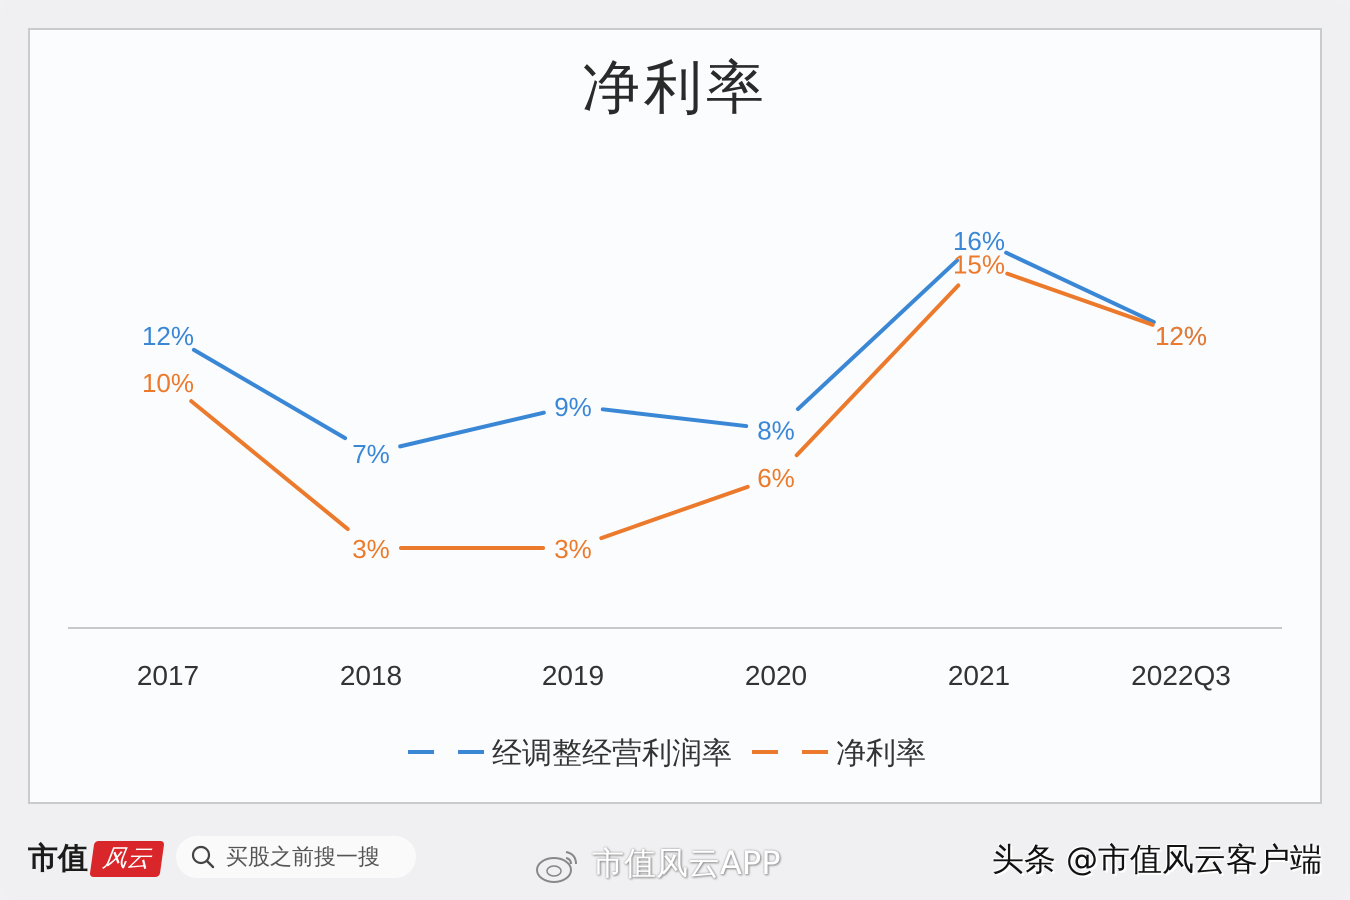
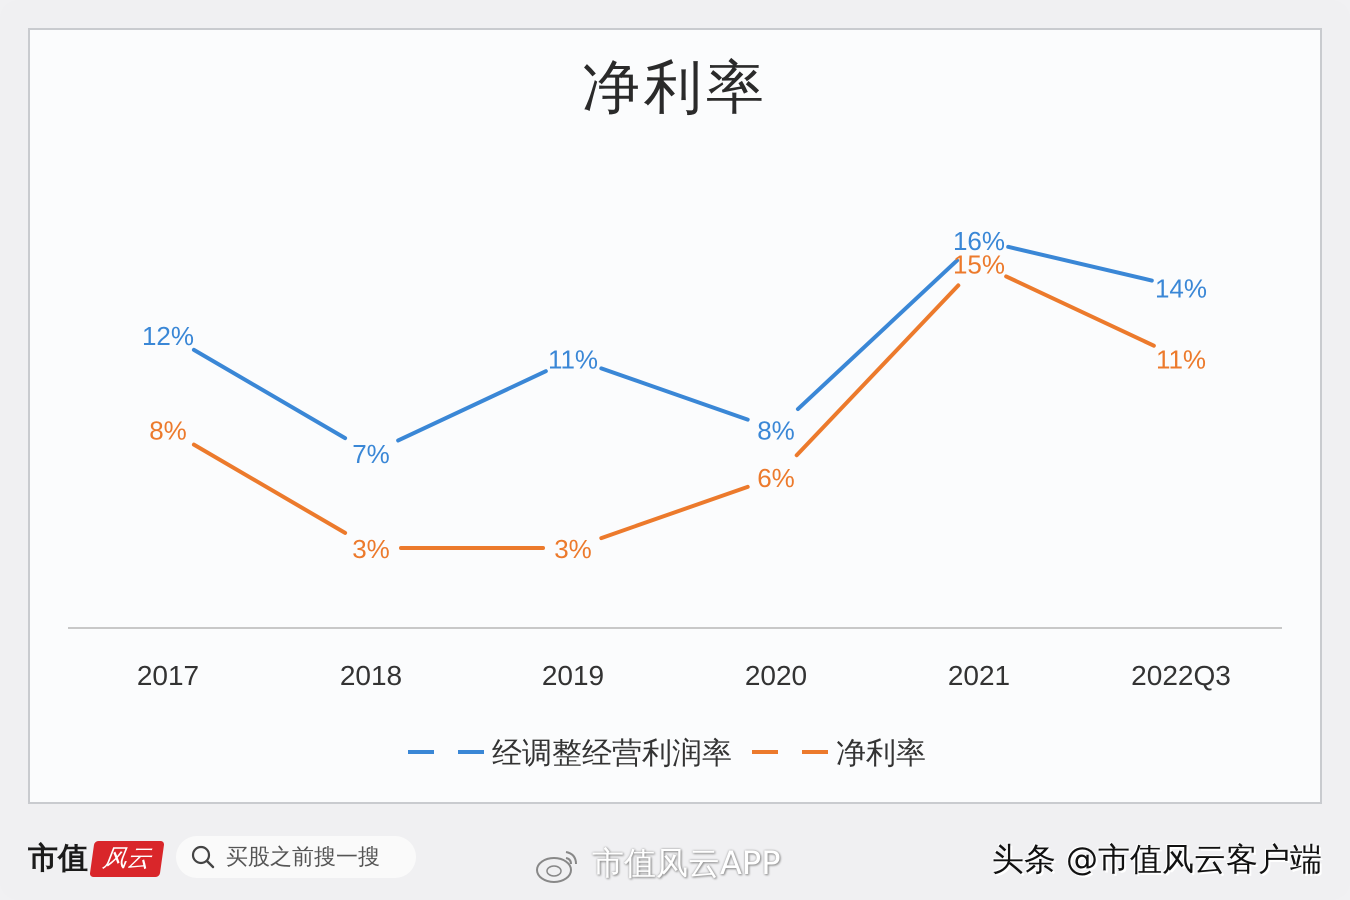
净利率/2017: 10% -> 8%
经调整经营利润率/2019: 9% -> 11%
经调整经营利润率/2022Q3: 12% -> 14%
净利率/2022Q3: 12% -> 11%
